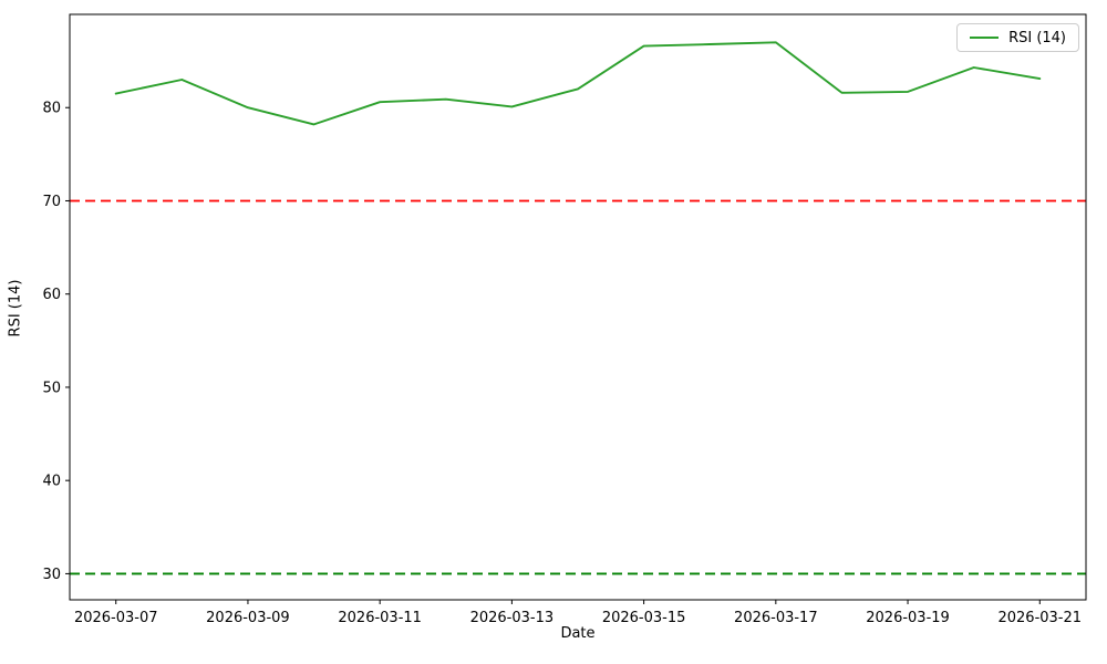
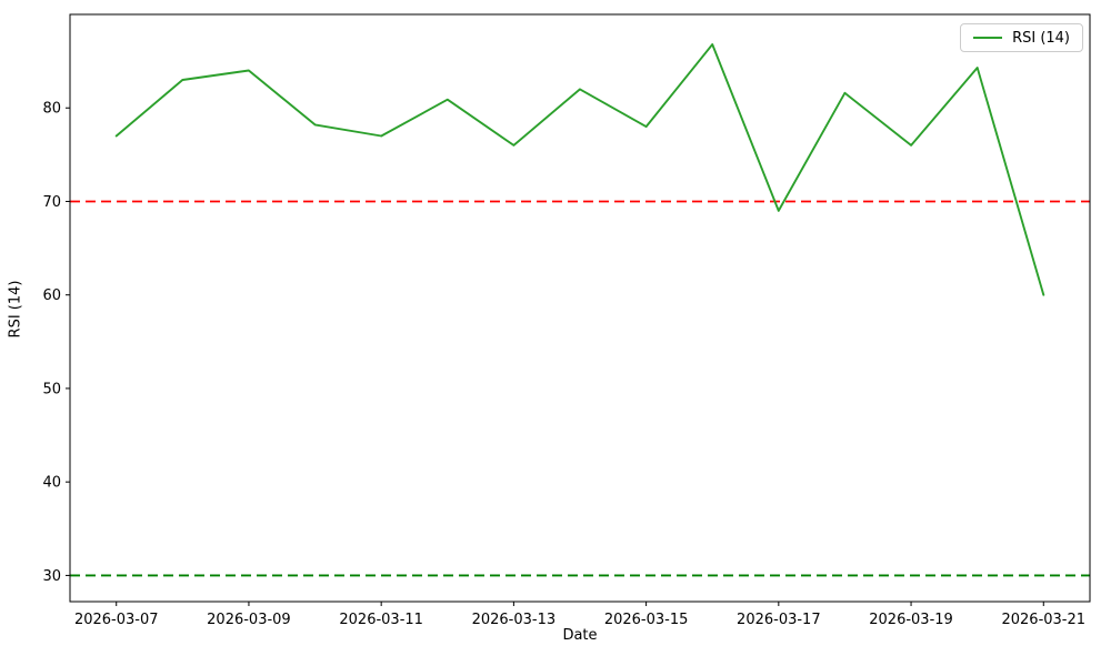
2026-03-07: 82 -> 77
2026-03-09: 80 -> 84
2026-03-11: 81 -> 77
2026-03-13: 80 -> 76
2026-03-15: 87 -> 78
2026-03-17: 87 -> 69
2026-03-19: 82 -> 76
2026-03-21: 83 -> 60
